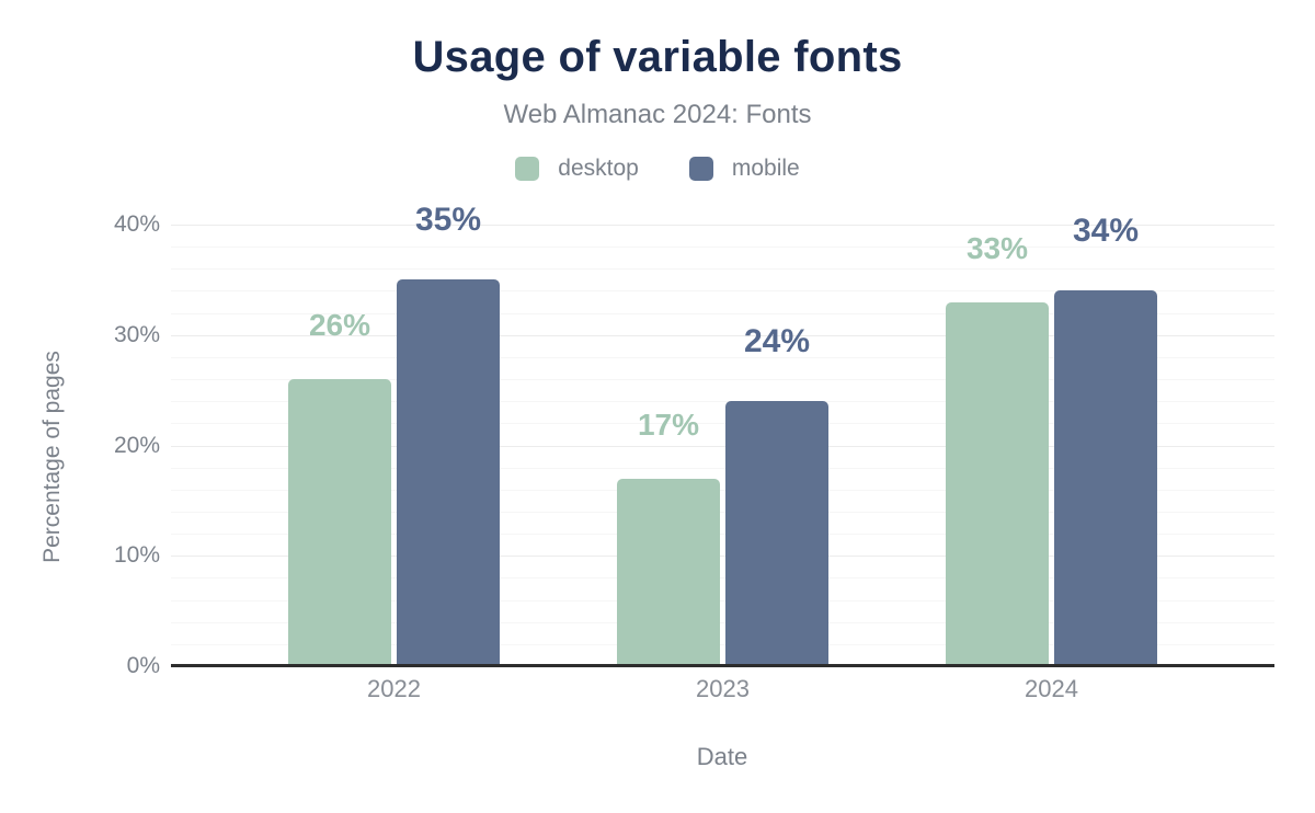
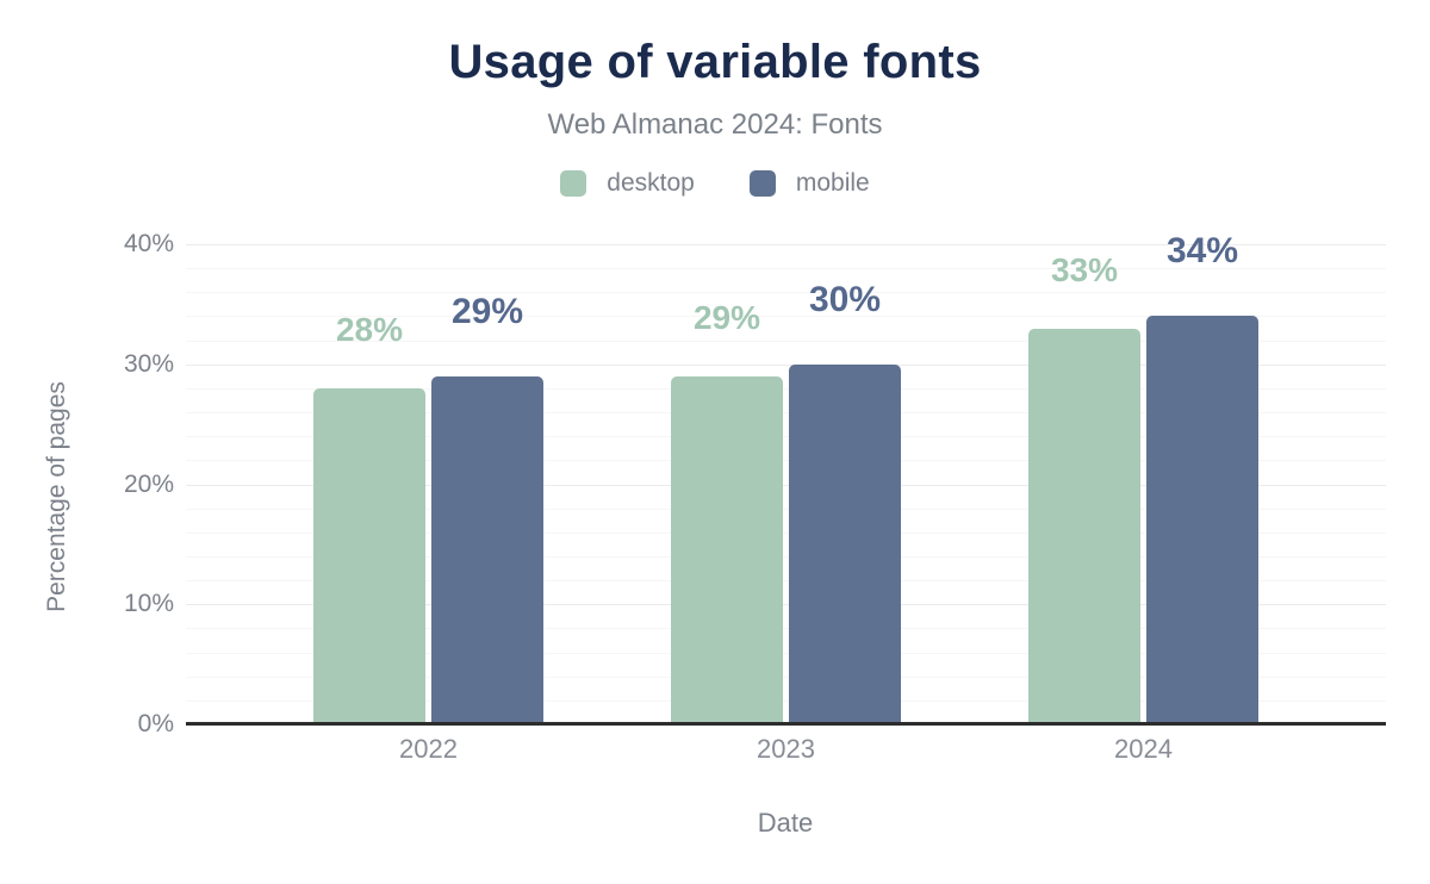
desktop/2022: 26% -> 28%
mobile/2022: 35% -> 29%
desktop/2023: 17% -> 29%
mobile/2023: 24% -> 30%
